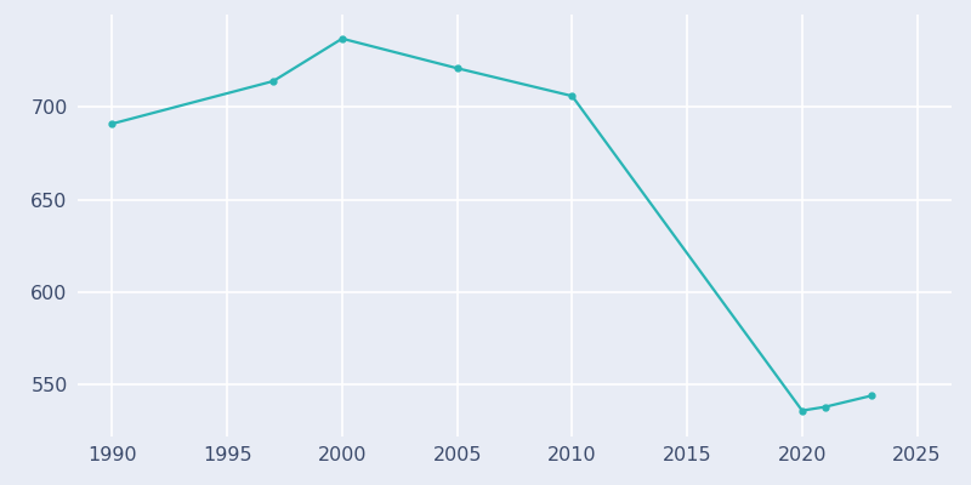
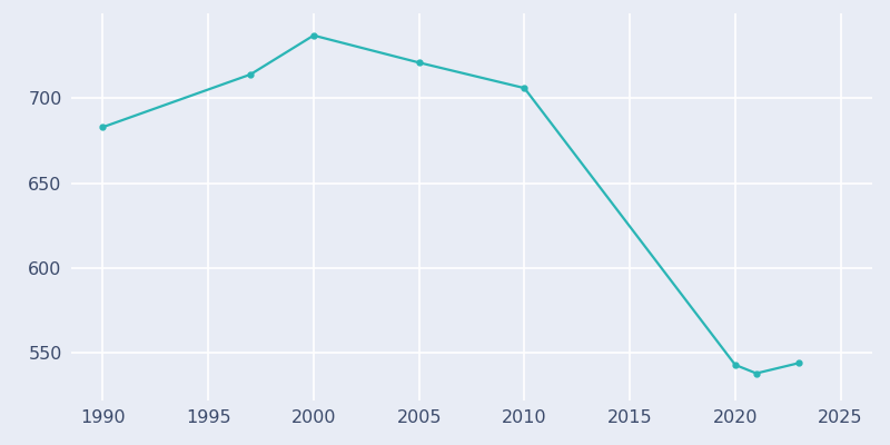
1990: 691 -> 683
2020: 536 -> 543
